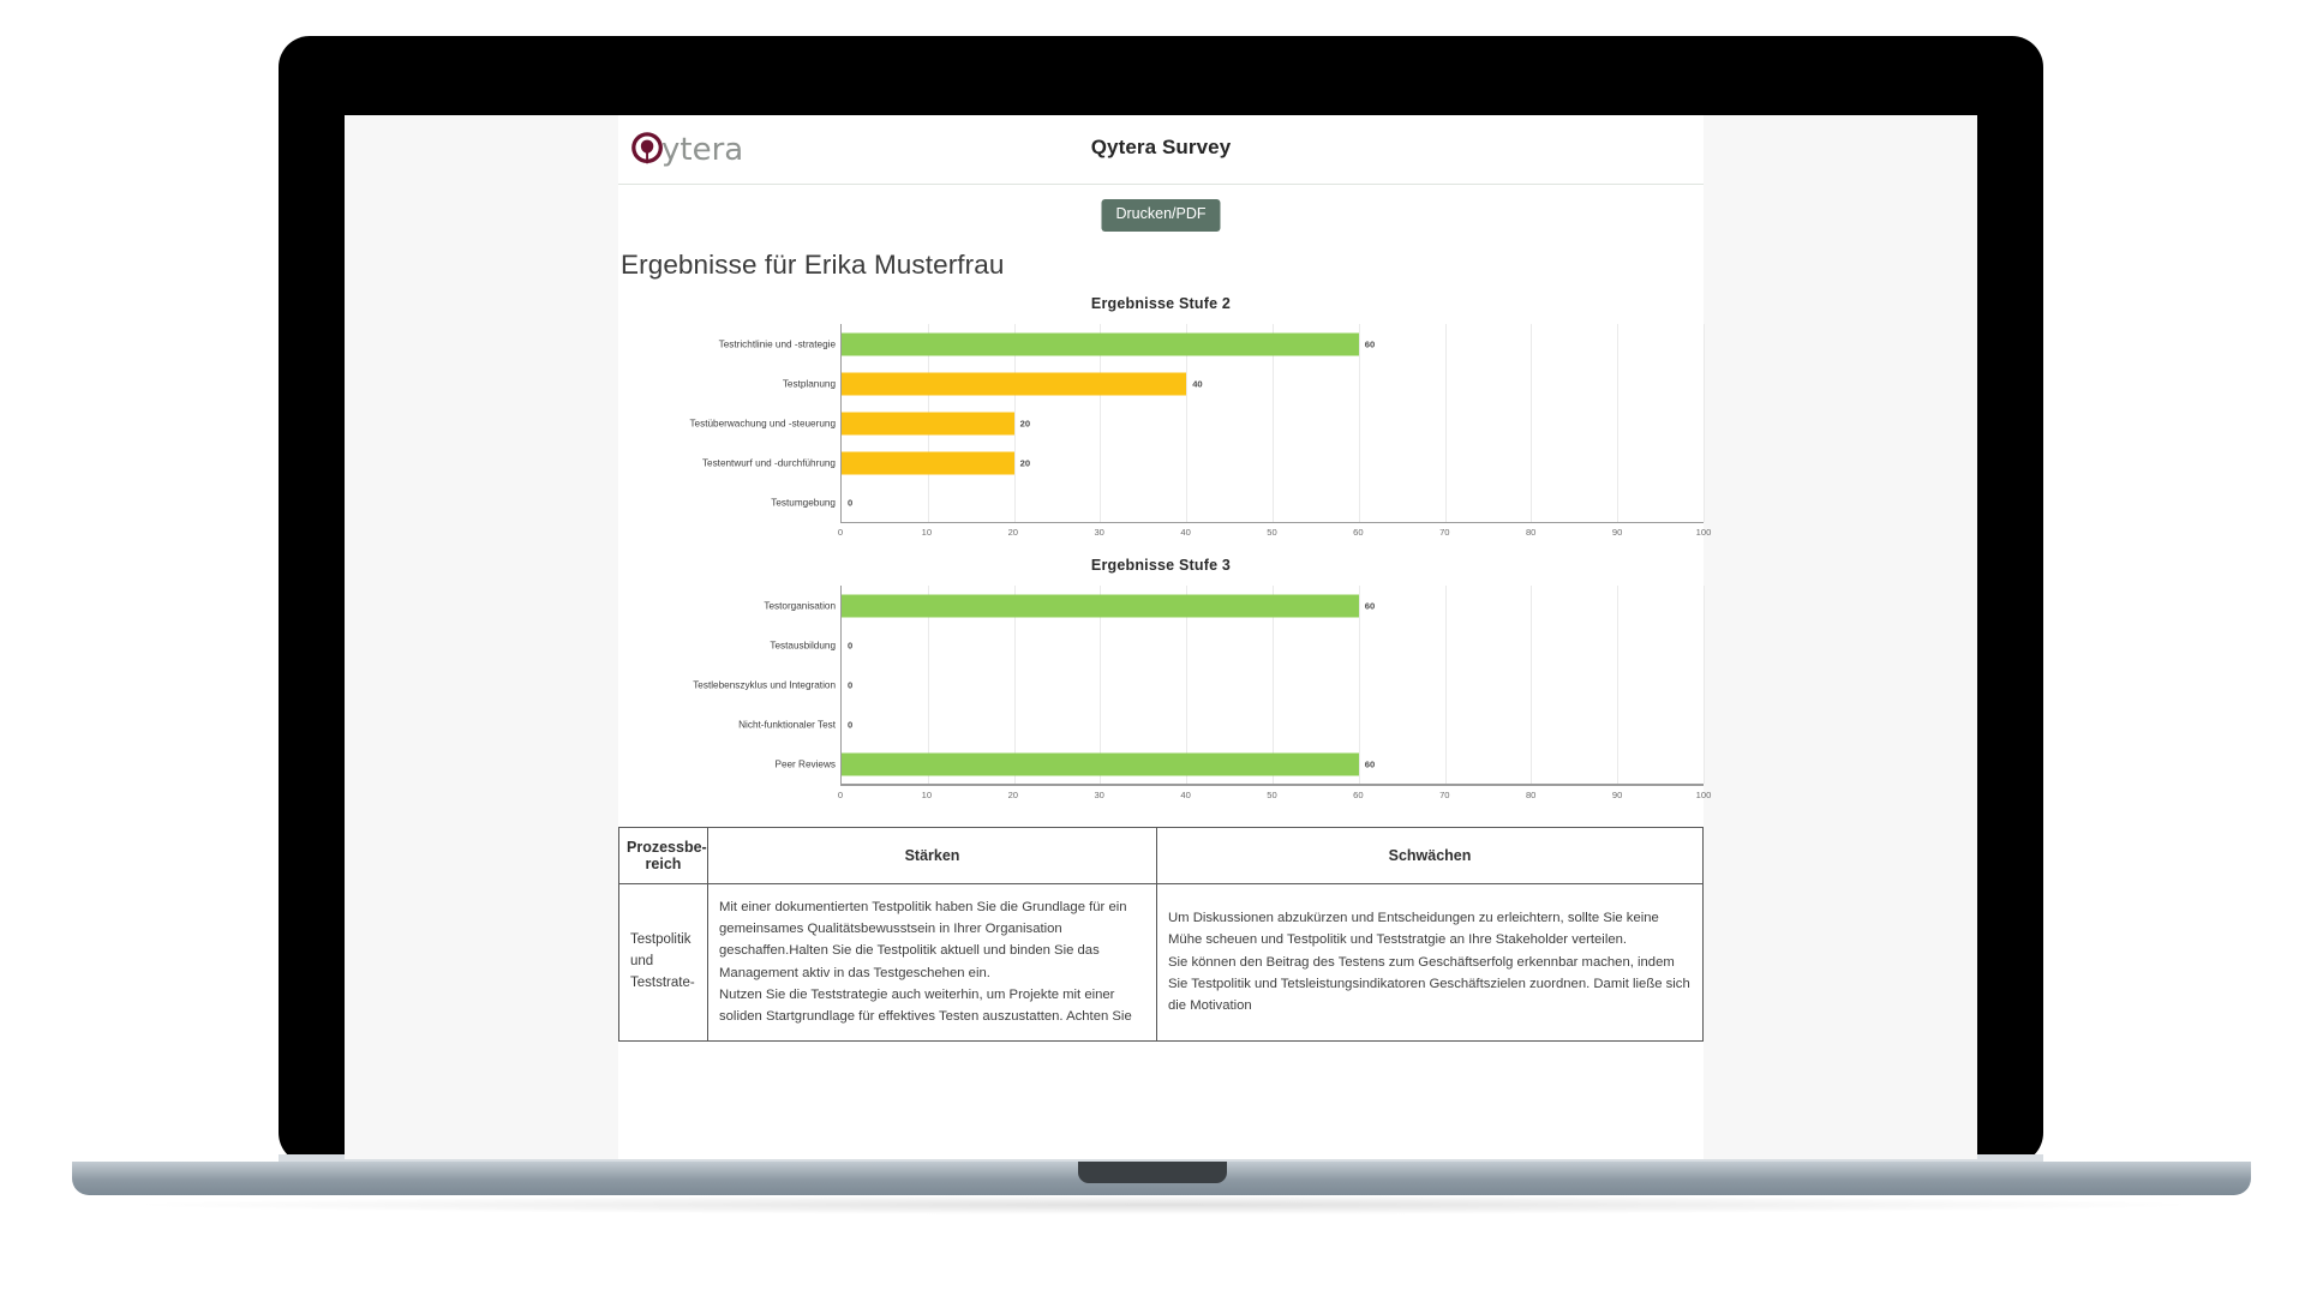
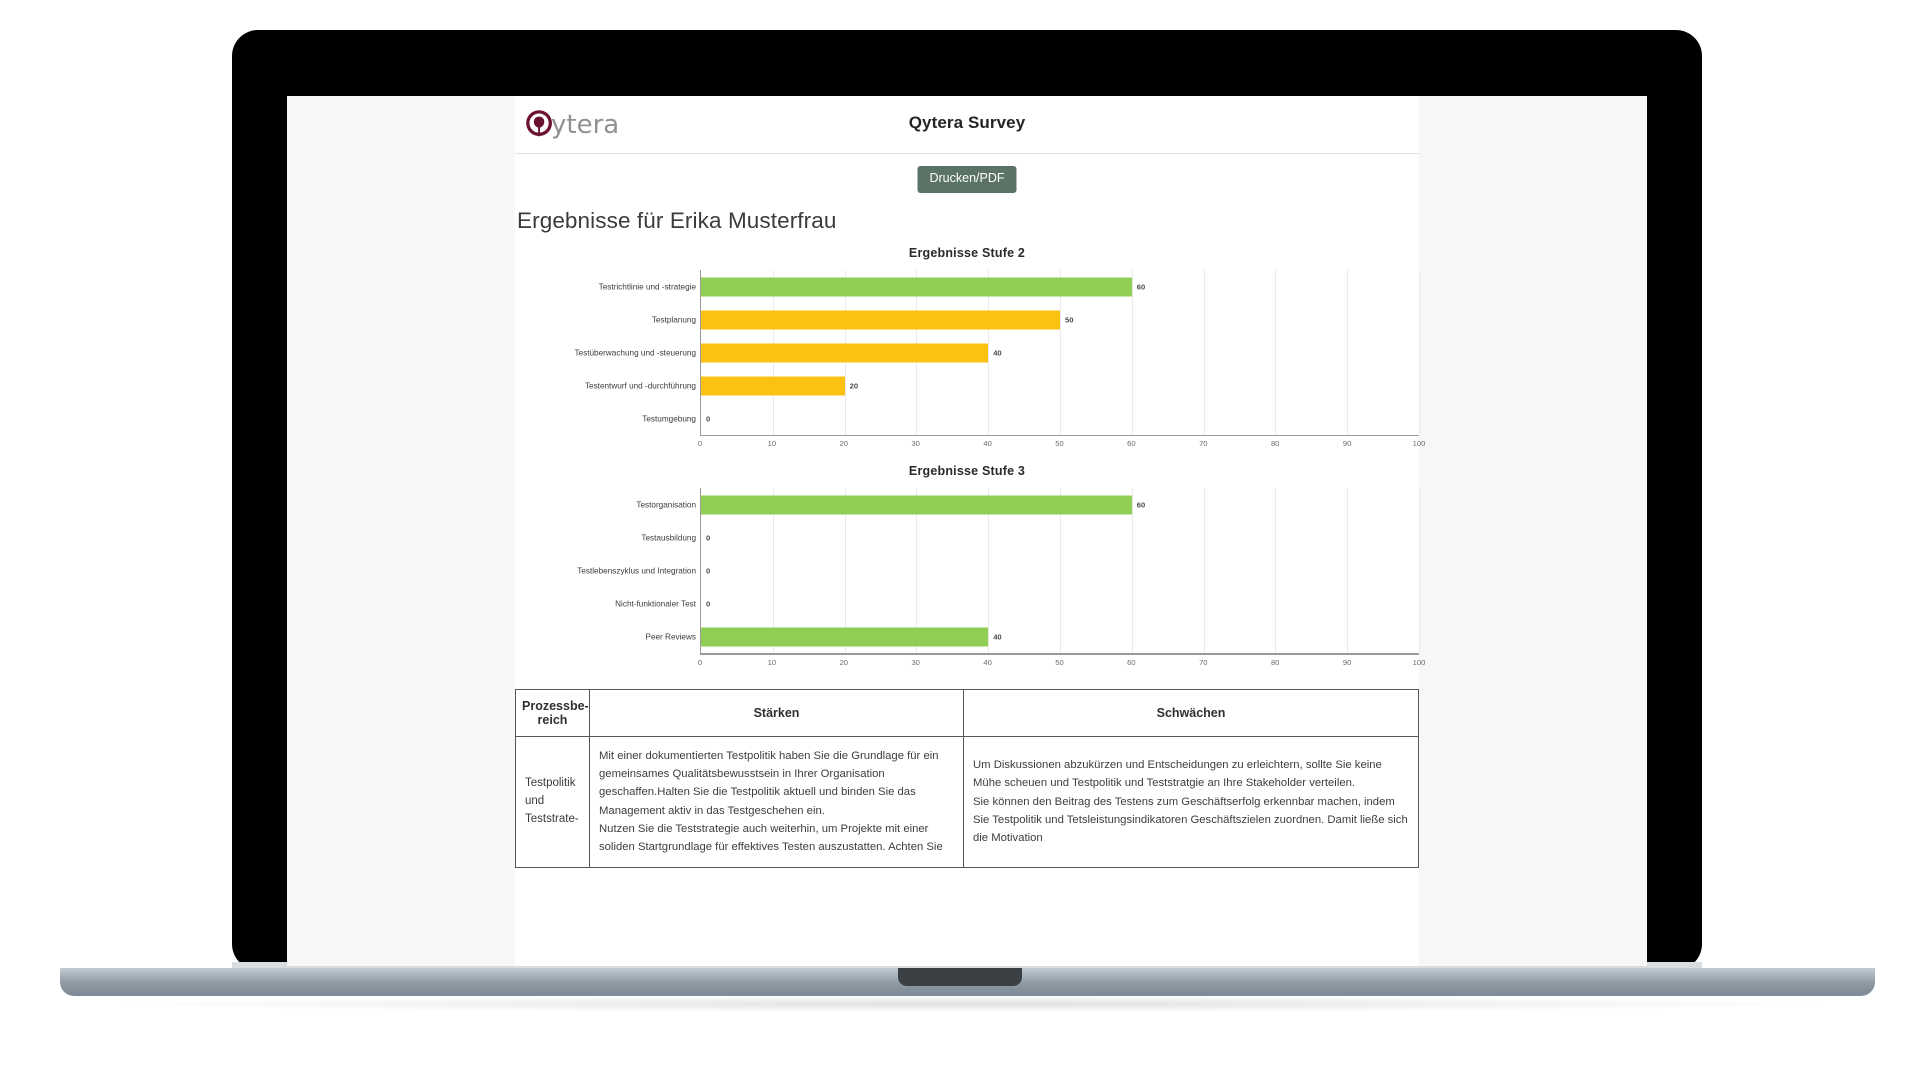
Ergebnisse Stufe 2/Testplanung: 40 -> 50
Ergebnisse Stufe 2/Testüberwachung und -steuerung: 20 -> 40
Ergebnisse Stufe 3/Peer Reviews: 60 -> 40
